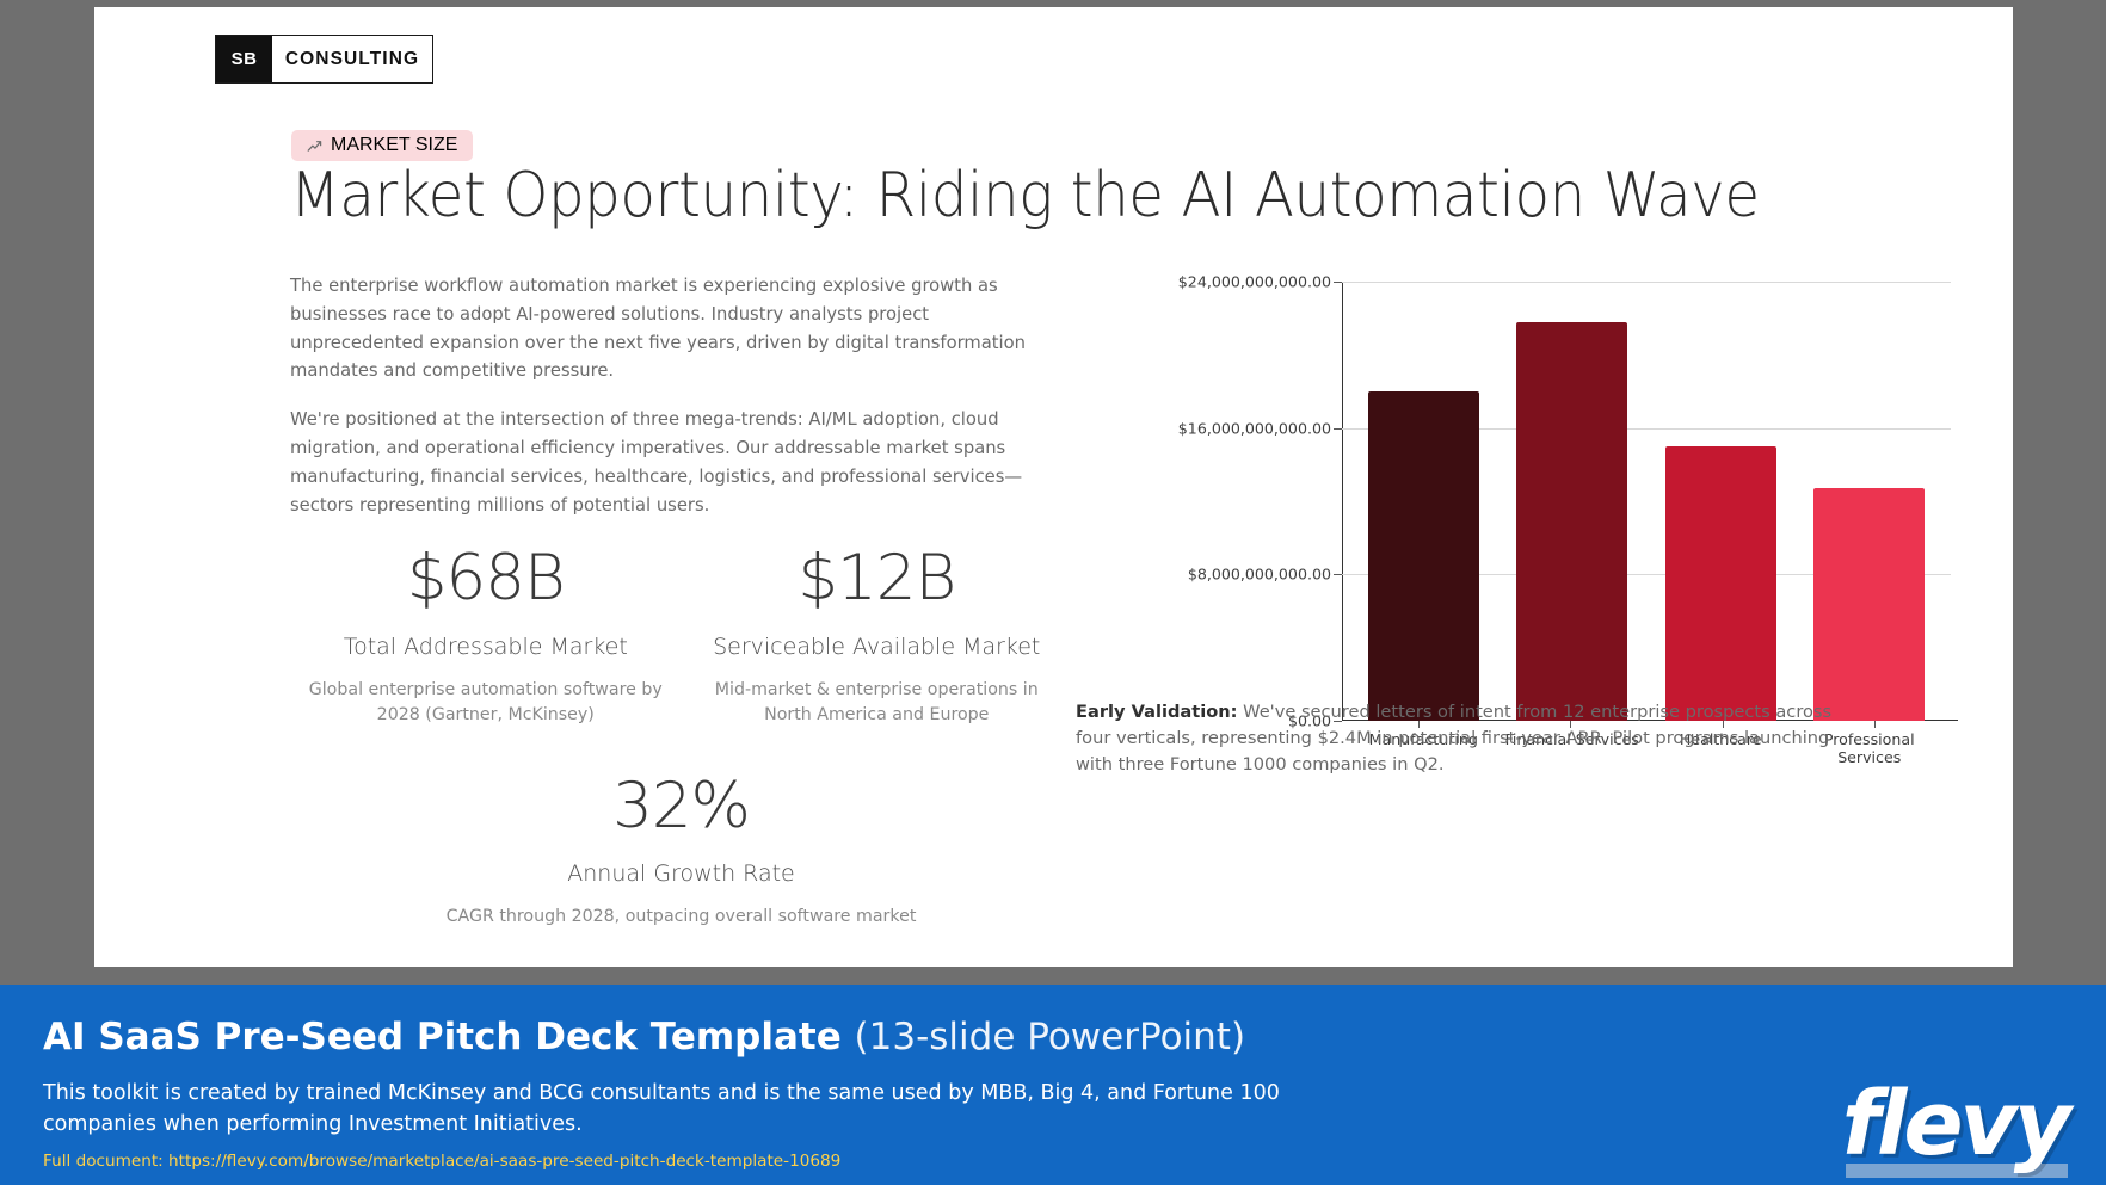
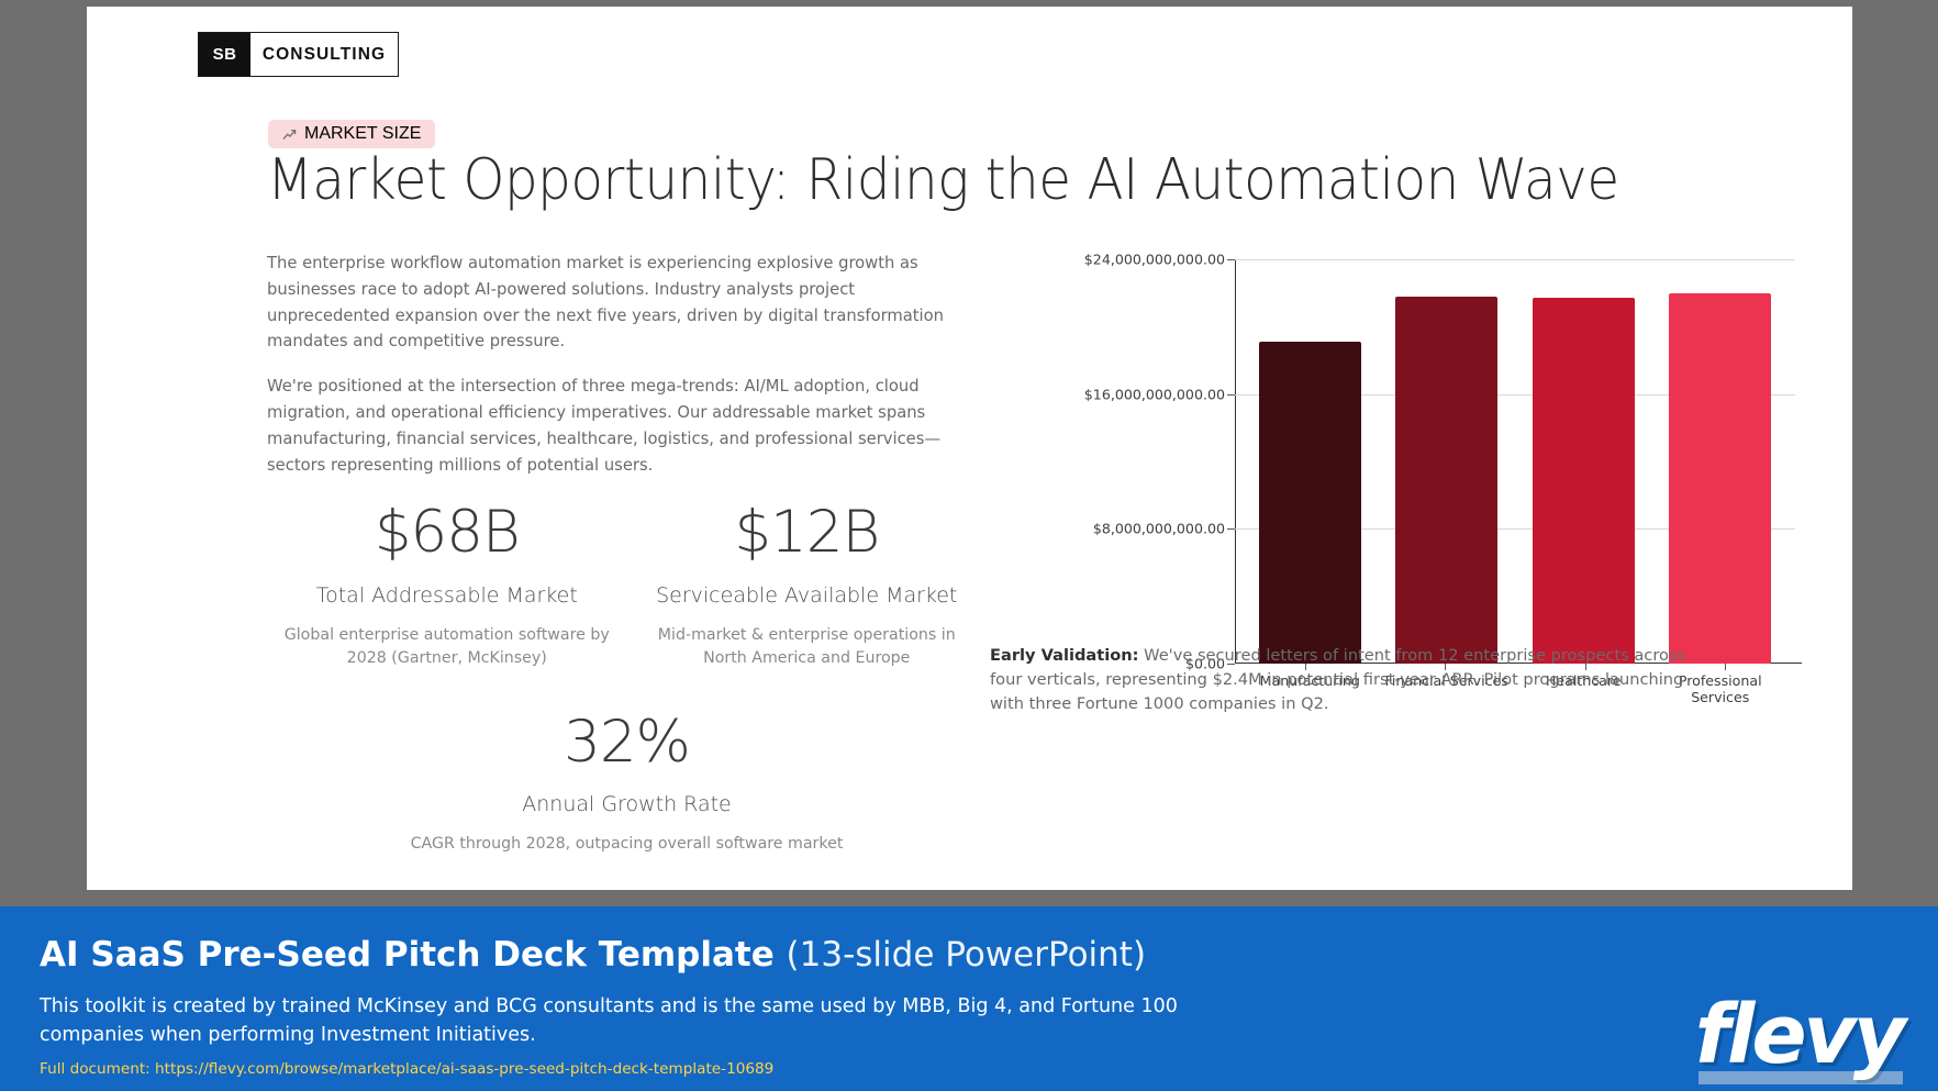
Manufacturing: $18000000000 -> $19100000000
Healthcare: $15000000000 -> $21700000000
Professional Services: $12700000000 -> $22000000000
